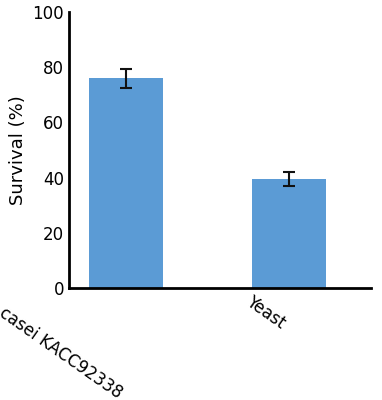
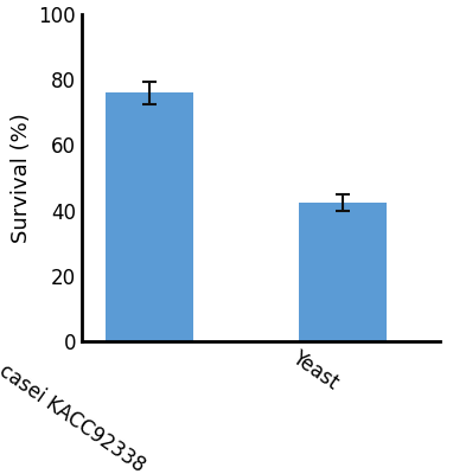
Yeast: 39.5 -> 42.5
